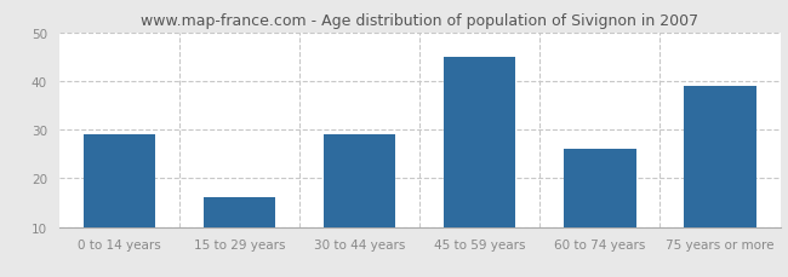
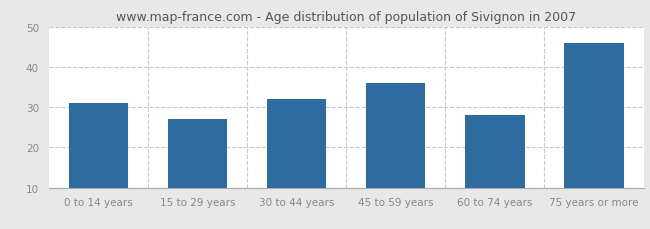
0 to 14 years: 29 -> 31
15 to 29 years: 16 -> 27
30 to 44 years: 29 -> 32
45 to 59 years: 45 -> 36
60 to 74 years: 26 -> 28
75 years or more: 39 -> 46
